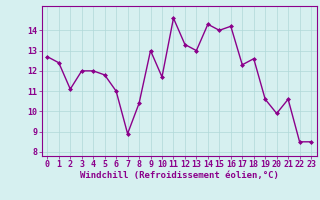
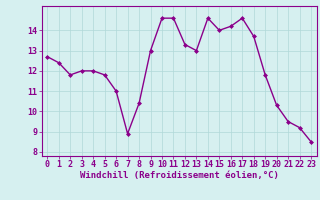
2: 11.1 -> 11.8
10: 11.7 -> 14.6
14: 14.3 -> 14.6
17: 12.3 -> 14.6
18: 12.6 -> 13.7
19: 10.6 -> 11.8
20: 9.9 -> 10.3
21: 10.6 -> 9.5
22: 8.5 -> 9.2
